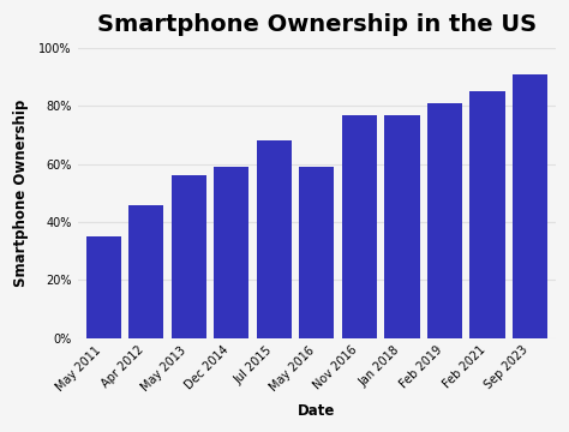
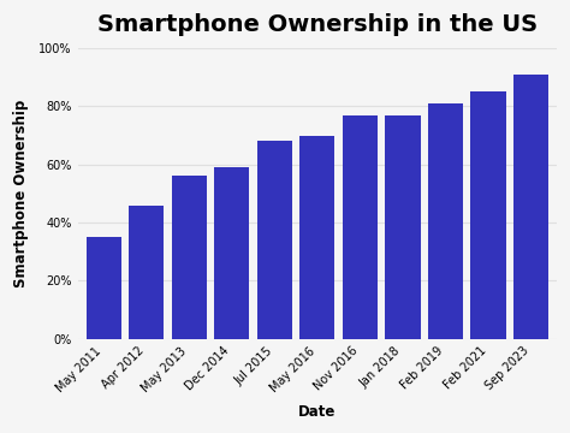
May 2016: 59% -> 70%
